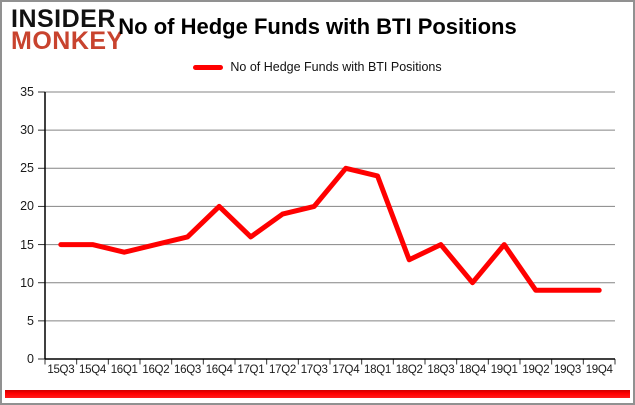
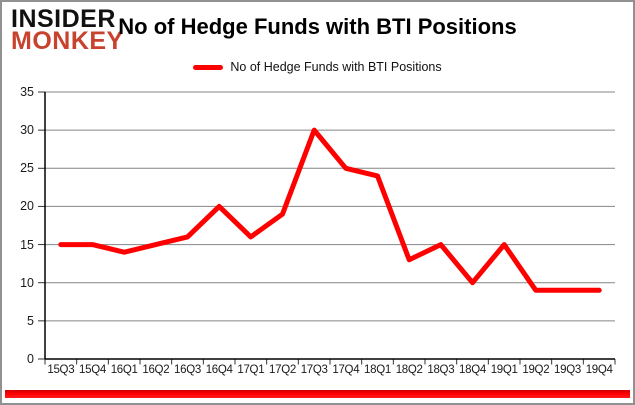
17Q3: 20 -> 30
